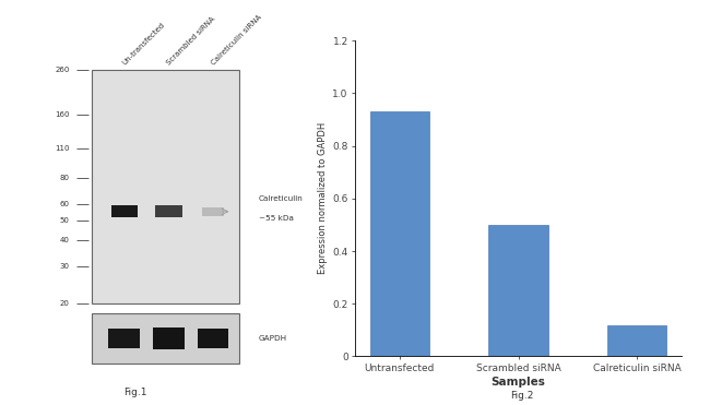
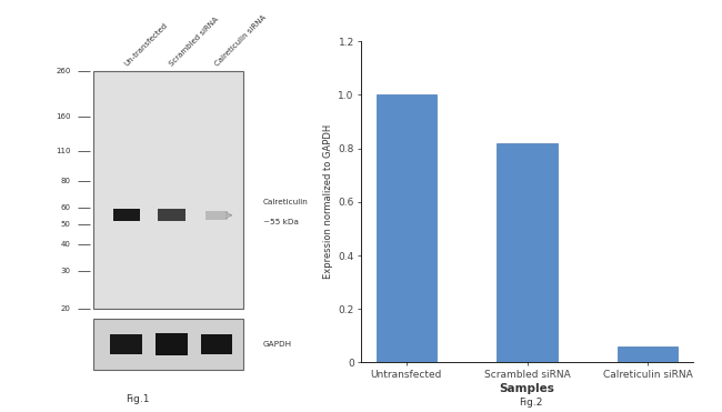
Untransfected: 0.93 -> 1.00
Scrambled siRNA: 0.50 -> 0.82
Calreticulin siRNA: 0.12 -> 0.06
